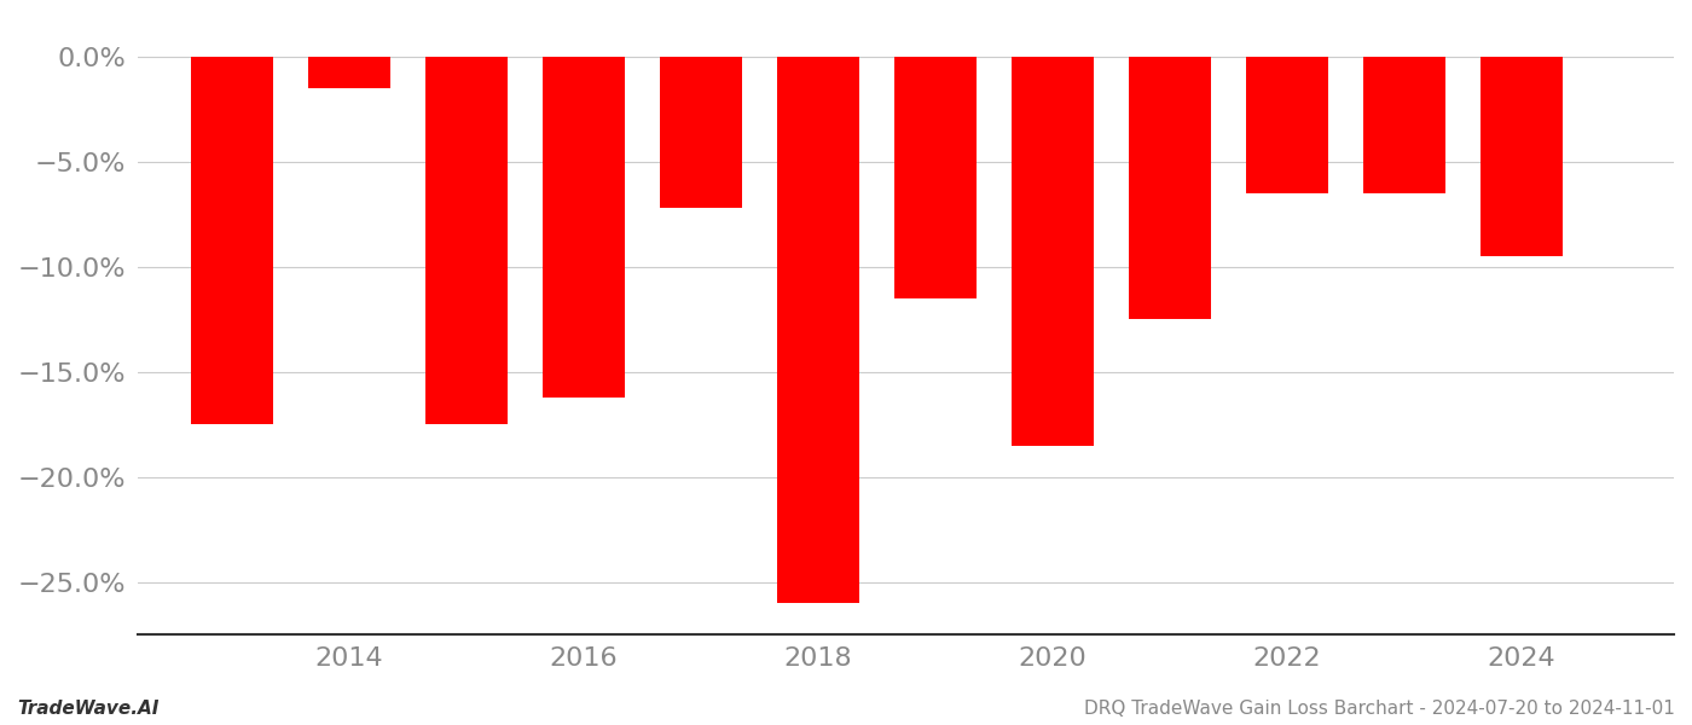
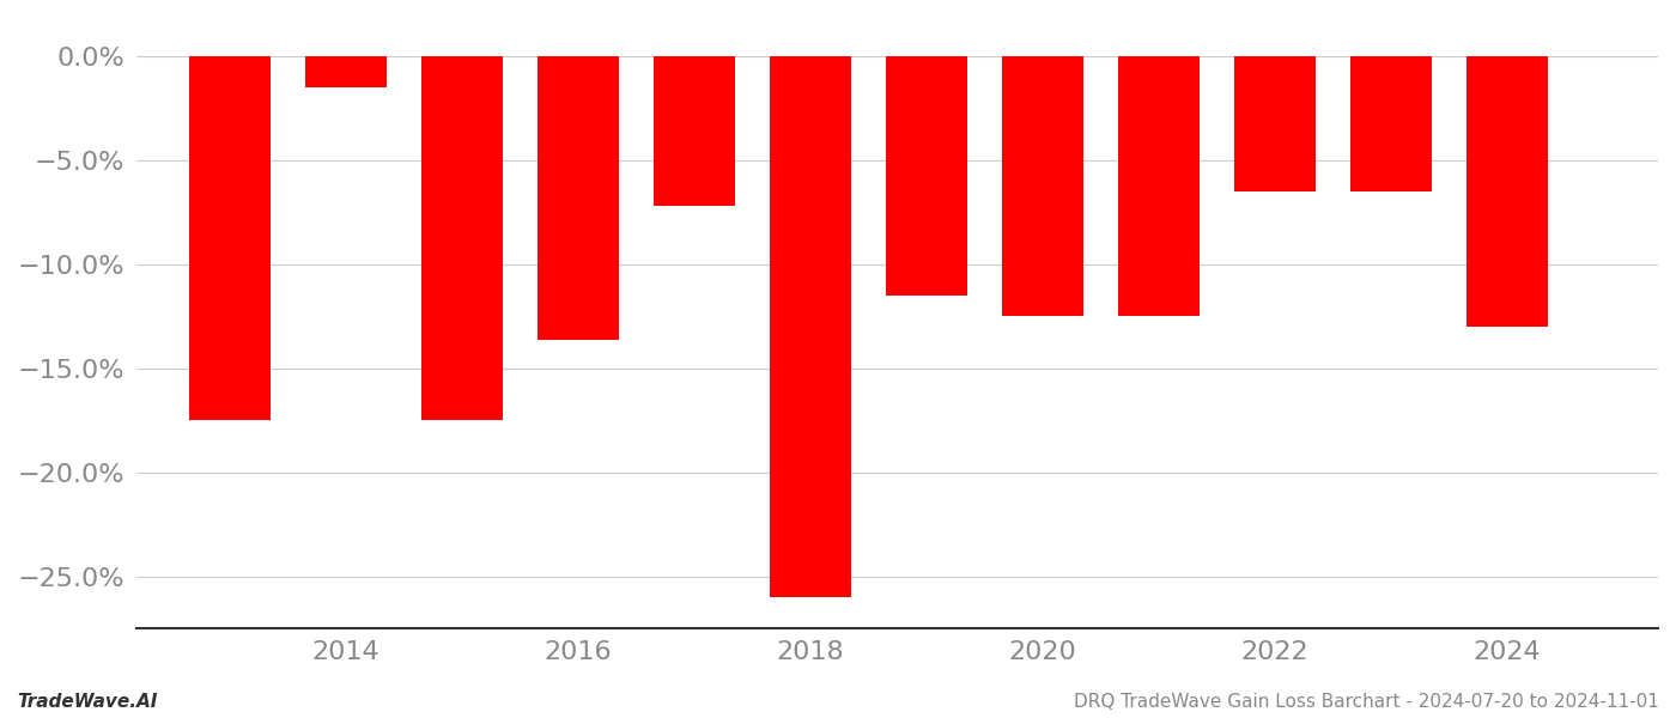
2016: -16.2% -> -13.6%
2020: -18.5% -> -12.5%
2024: -9.5% -> -13.0%
